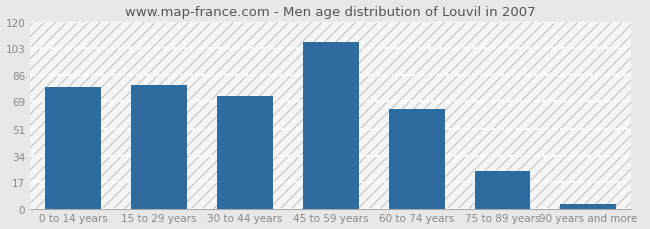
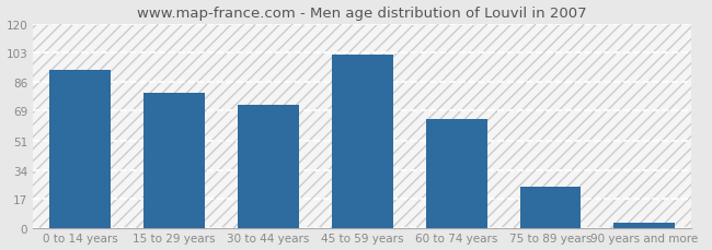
0 to 14 years: 78 -> 93
45 to 59 years: 107 -> 102
